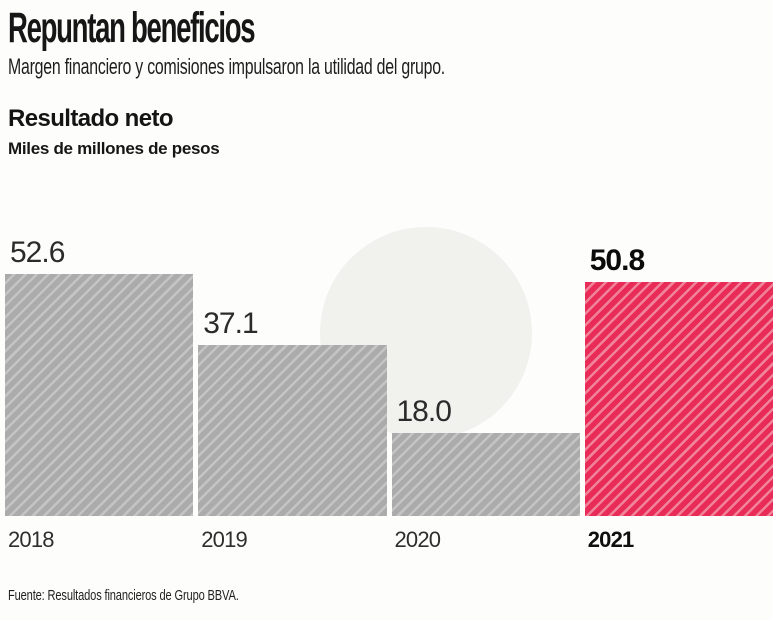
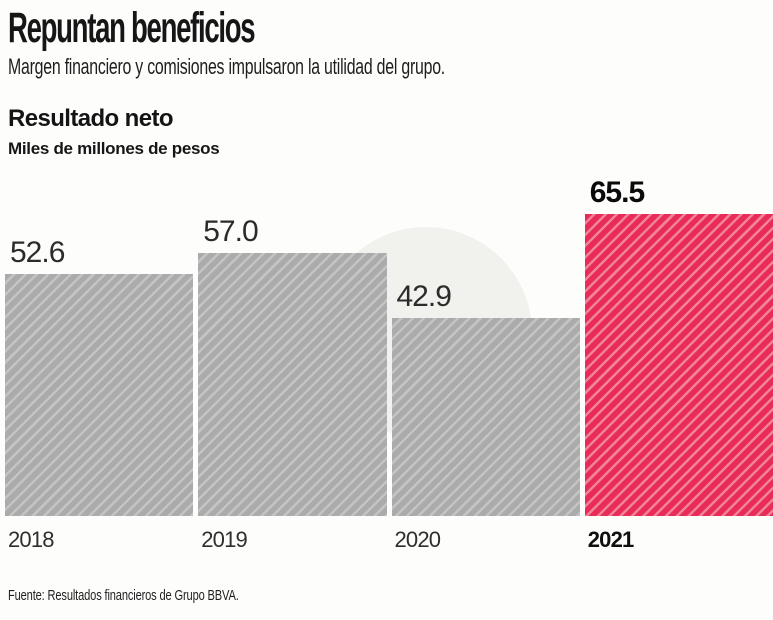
2019: 37.1 -> 57.0
2020: 18.0 -> 42.9
2021: 50.8 -> 65.5
